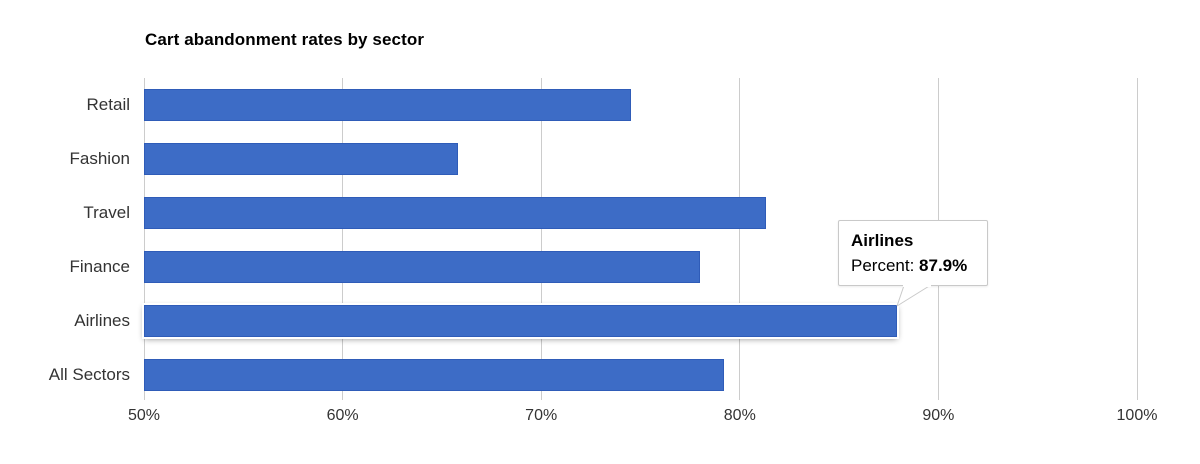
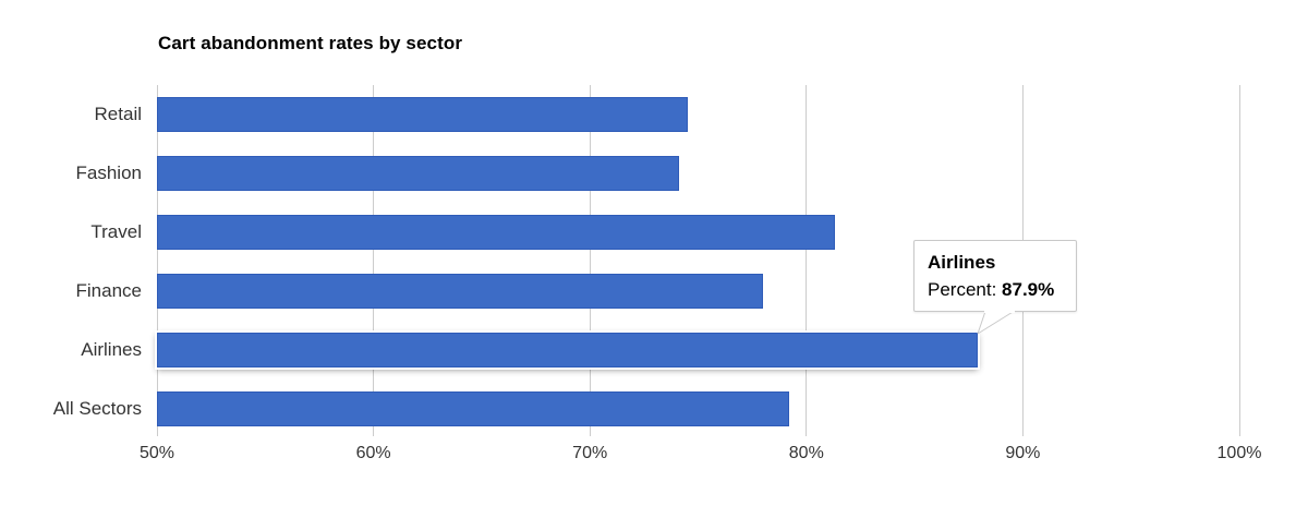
Fashion: 65.8% -> 74.1%
